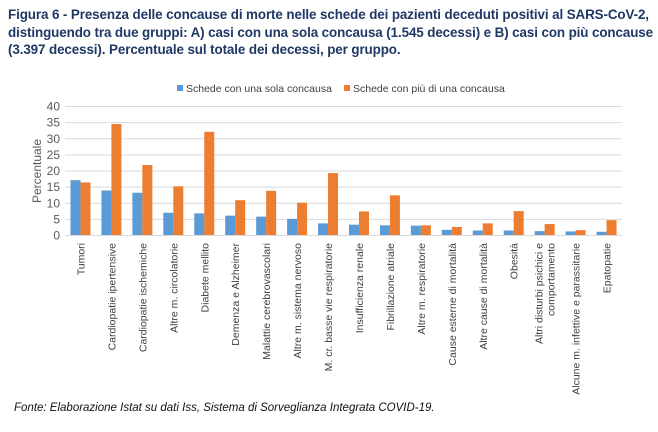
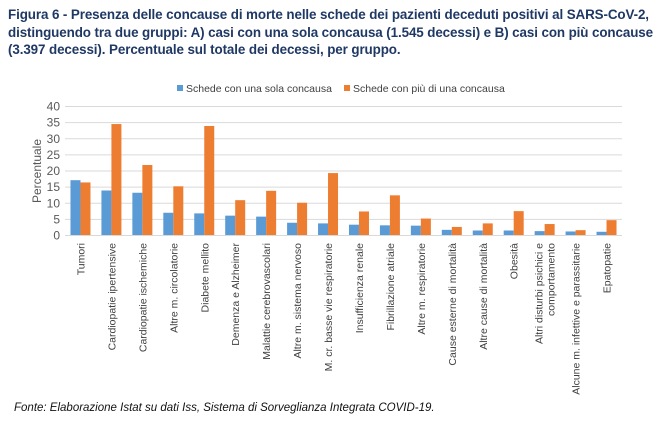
Schede con più di una concausa/Diabete mellito: 32 -> 34
Schede con una sola concausa/Altre m. sistema nervoso: 5 -> 4
Schede con più di una concausa/Altre m. respiratorie: 3 -> 5
